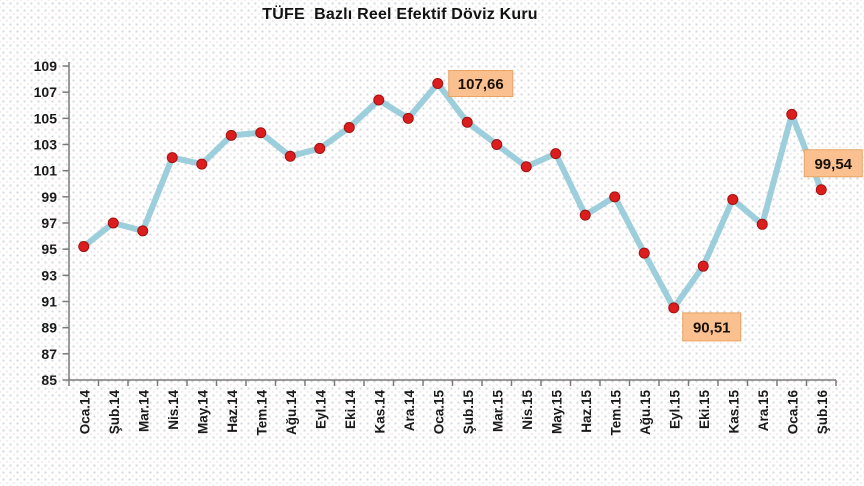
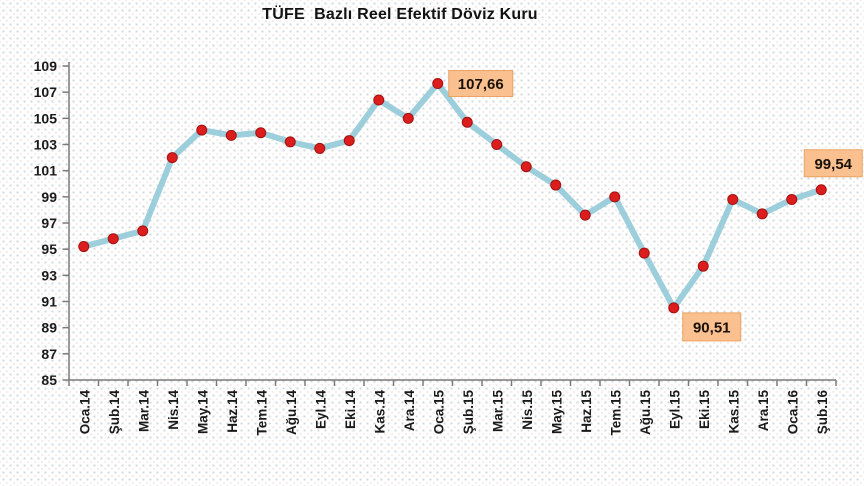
Şub.14: 97.0 -> 95.8
May.14: 101.5 -> 104.1
Ağu.14: 102.1 -> 103.2
Eki.14: 104.3 -> 103.3
May.15: 102.3 -> 99.9
Ara.15: 96.9 -> 97.7
Oca.16: 105.3 -> 98.8
